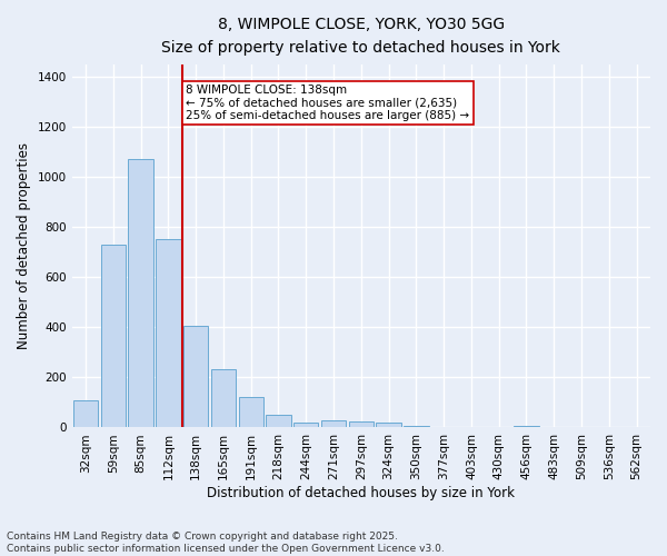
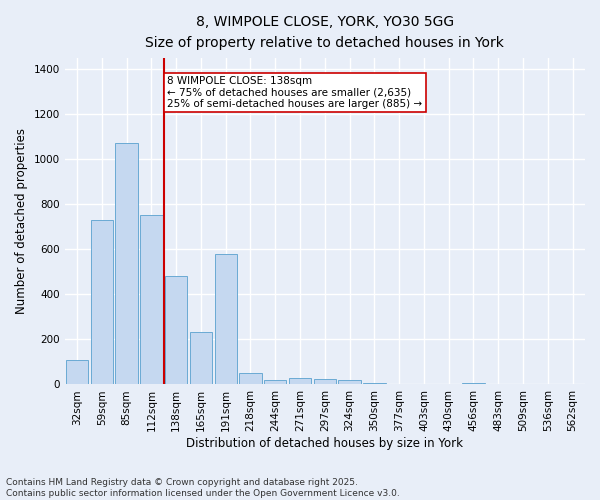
138sqm: 405 -> 480
191sqm: 120 -> 580
